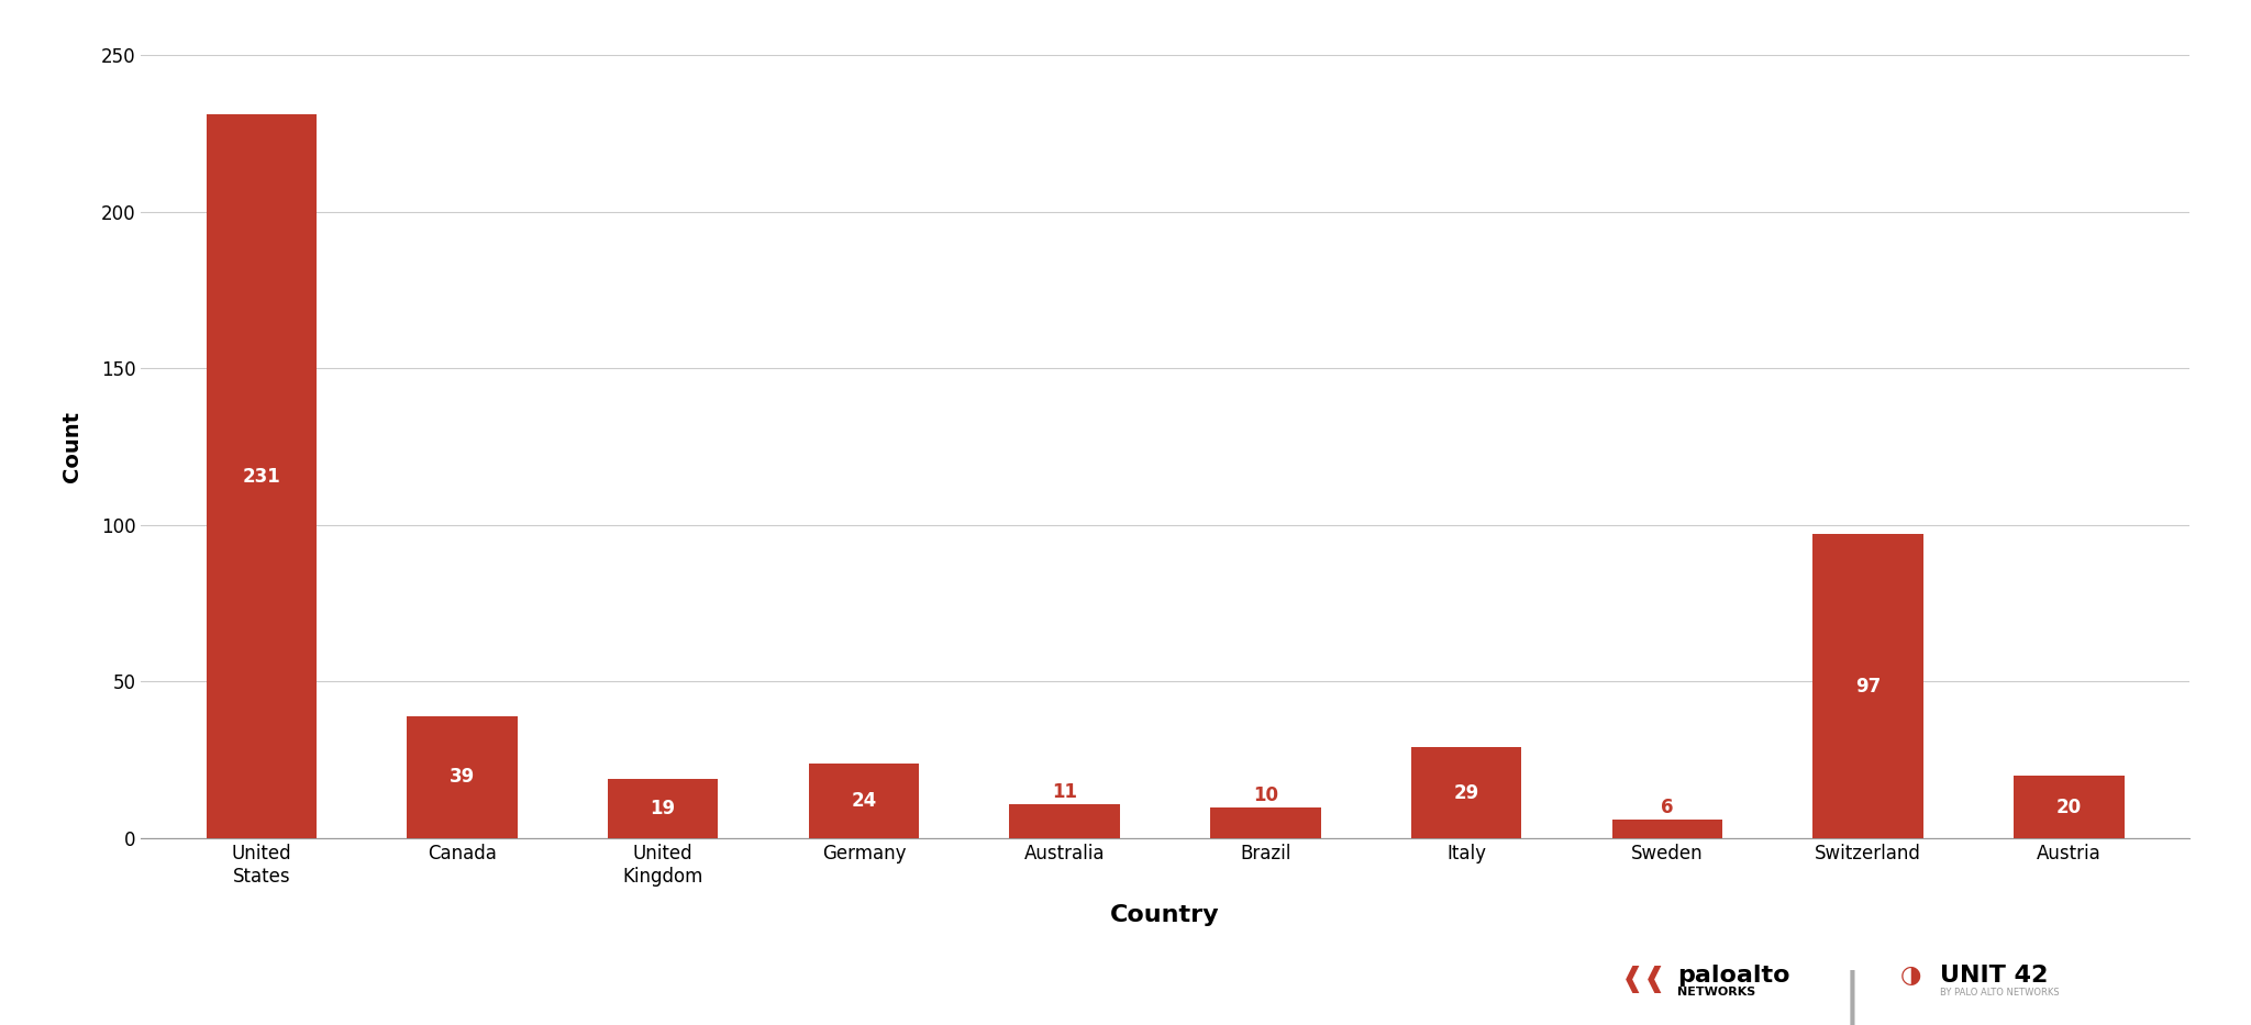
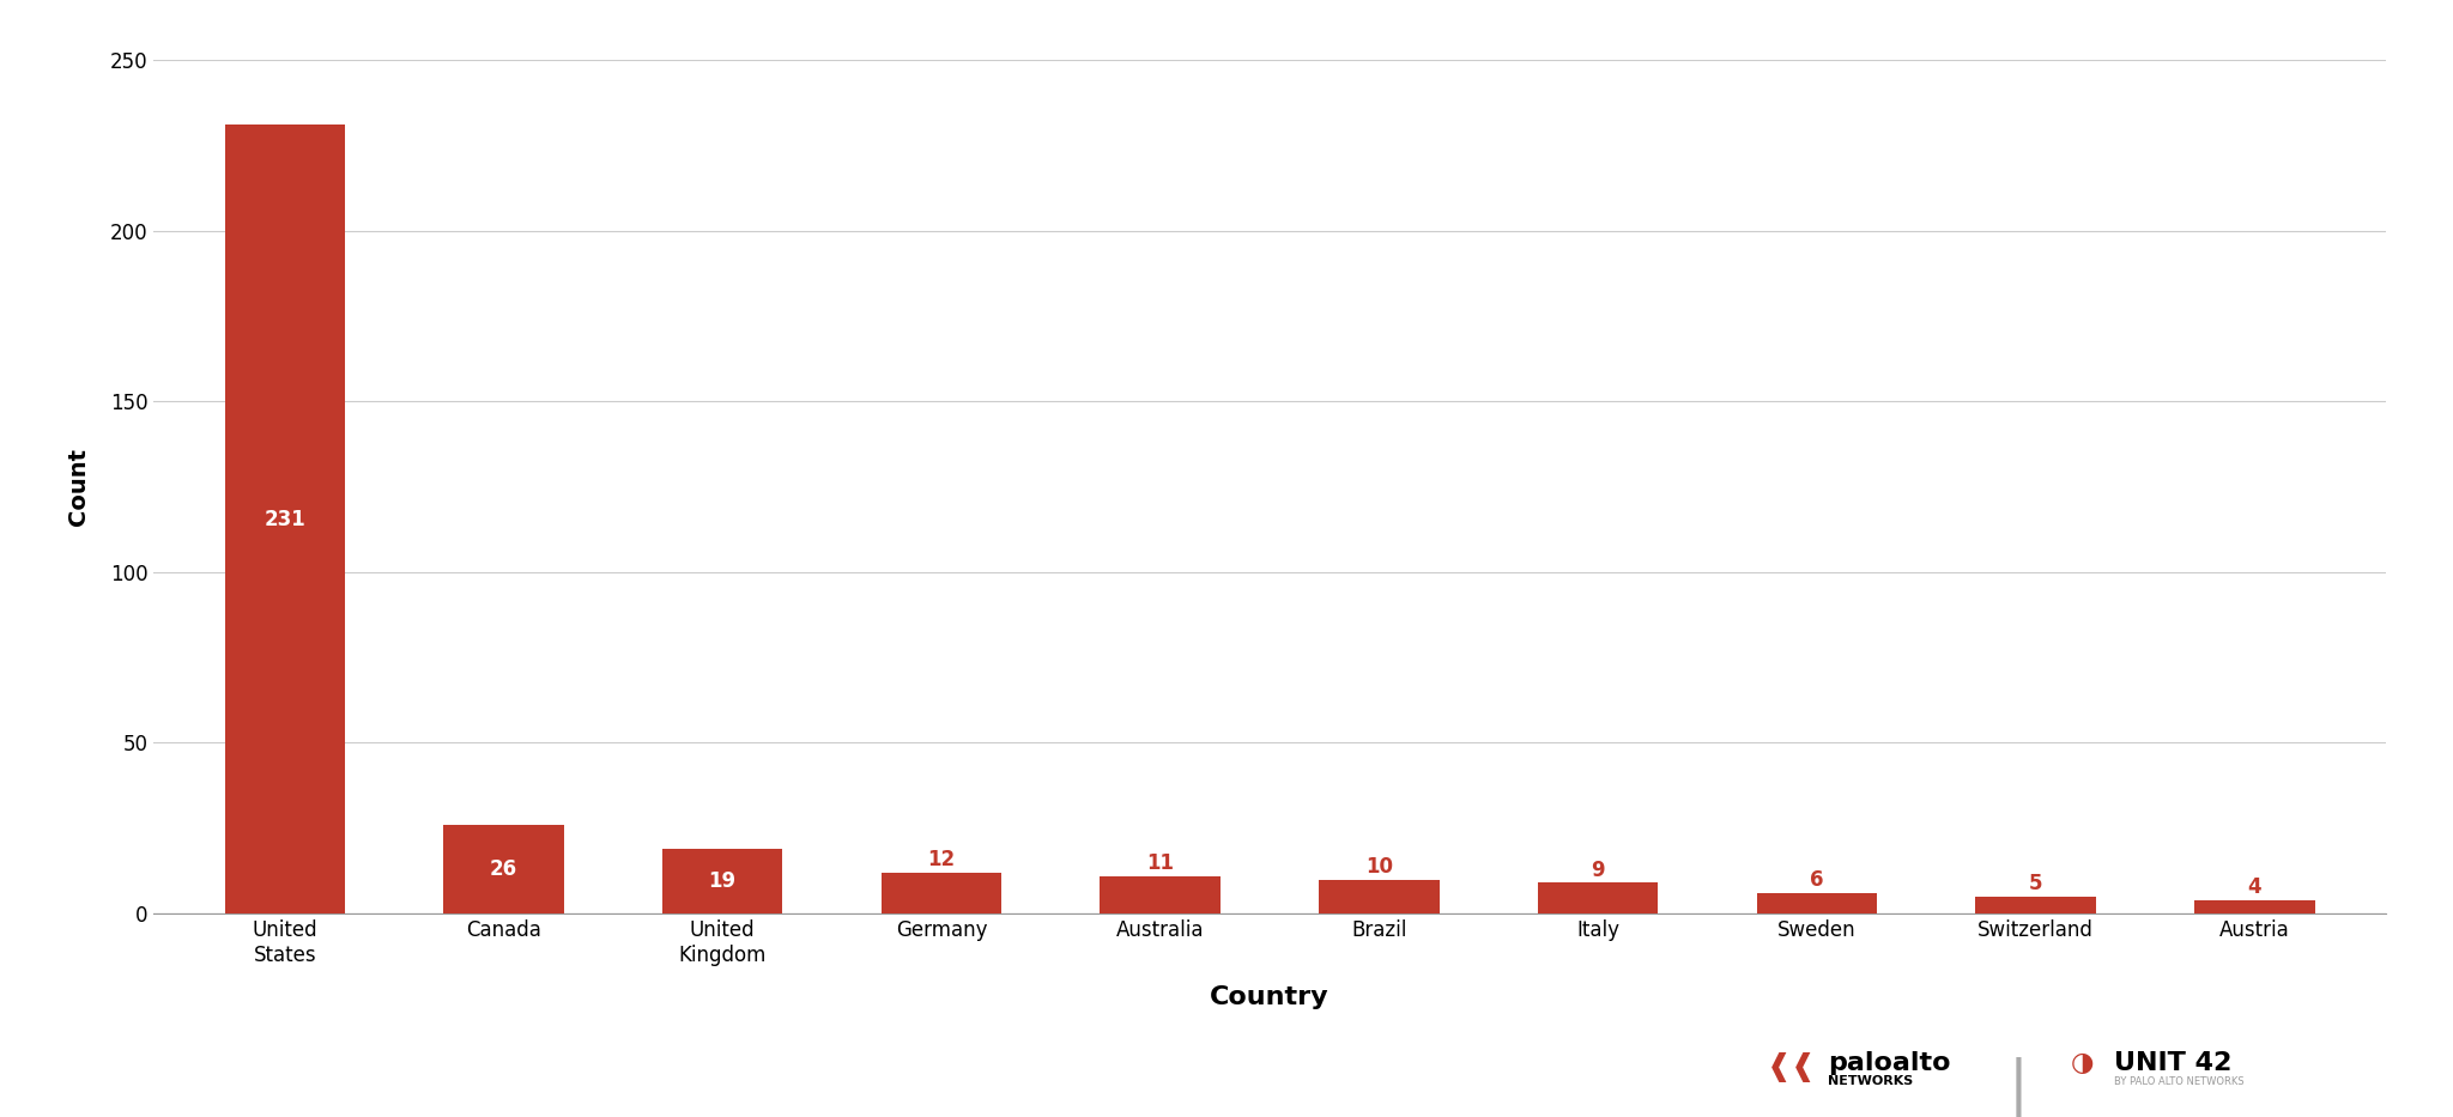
Canada: 39 -> 26
Germany: 24 -> 12
Italy: 29 -> 9
Switzerland: 97 -> 5
Austria: 20 -> 4
